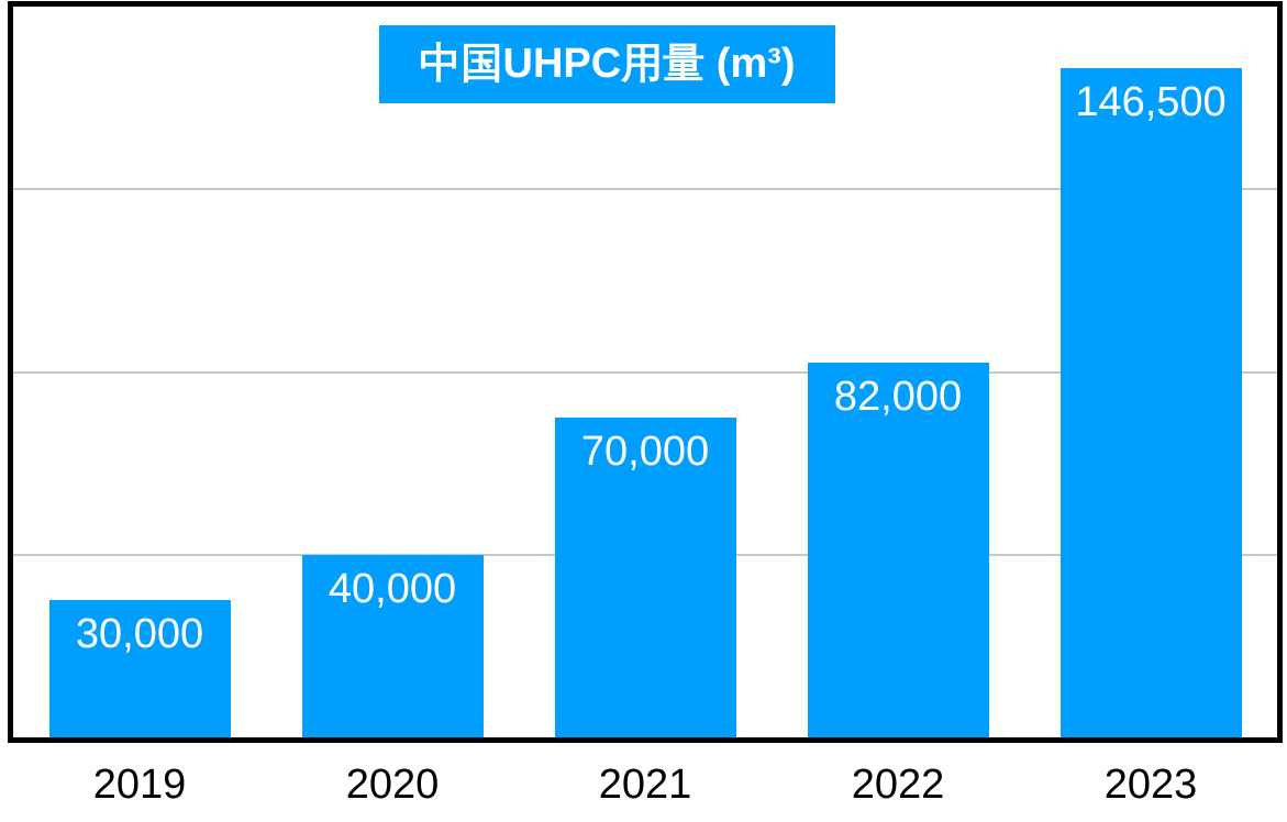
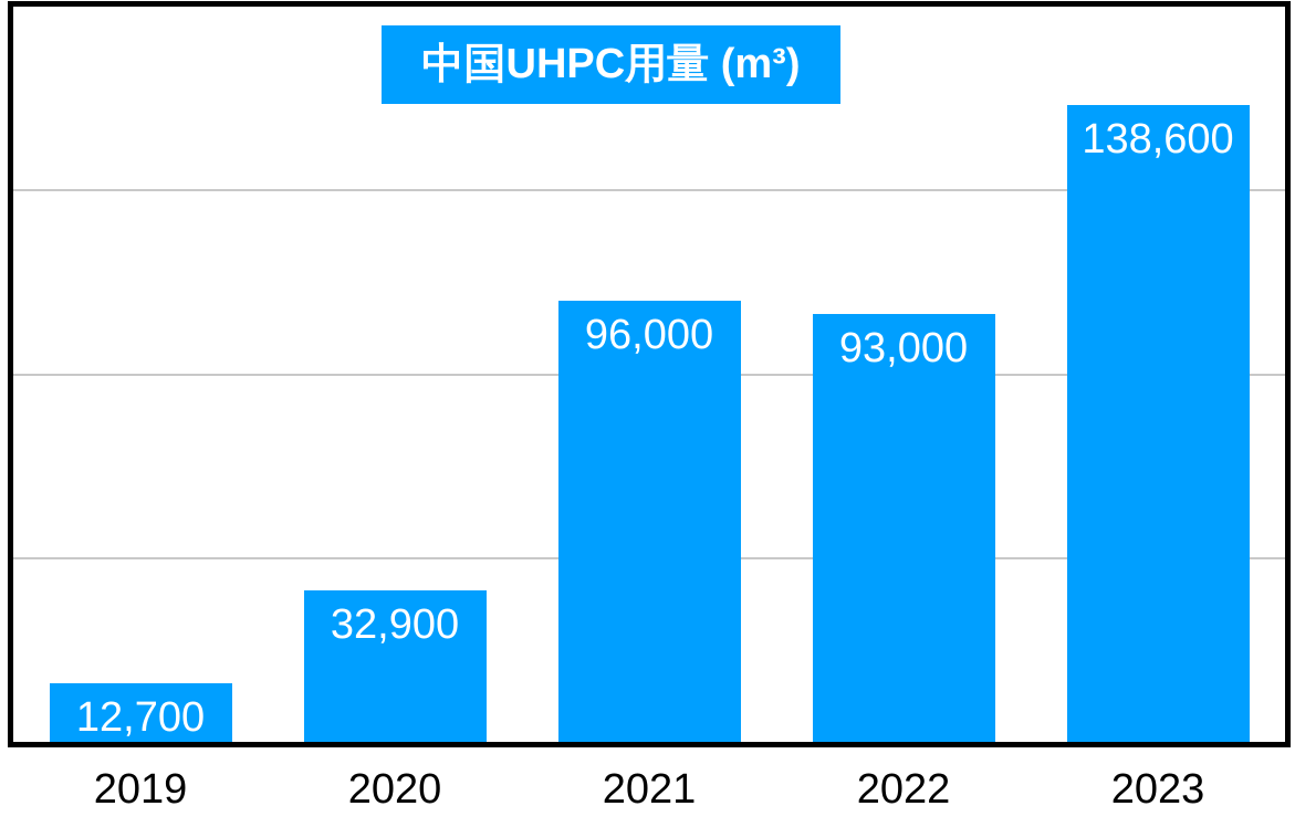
2019: 30,000 -> 12,700
2020: 40,000 -> 32,900
2021: 70,000 -> 96,000
2022: 82,000 -> 93,000
2023: 146,500 -> 138,600
